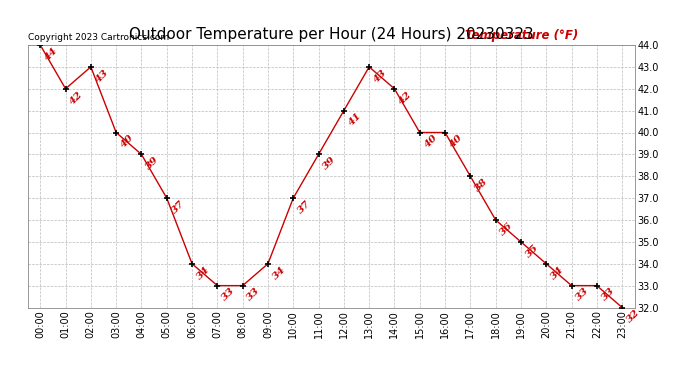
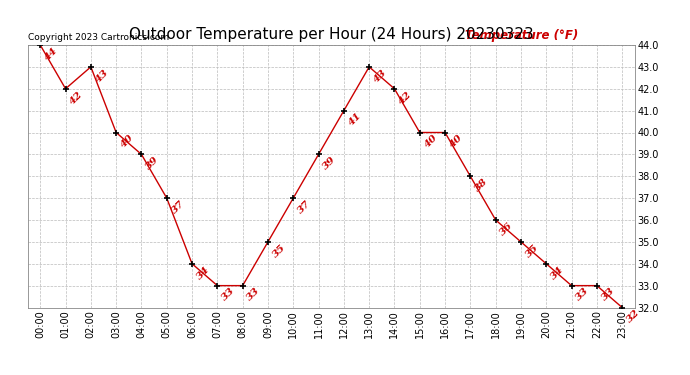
09:00: 34 -> 35
